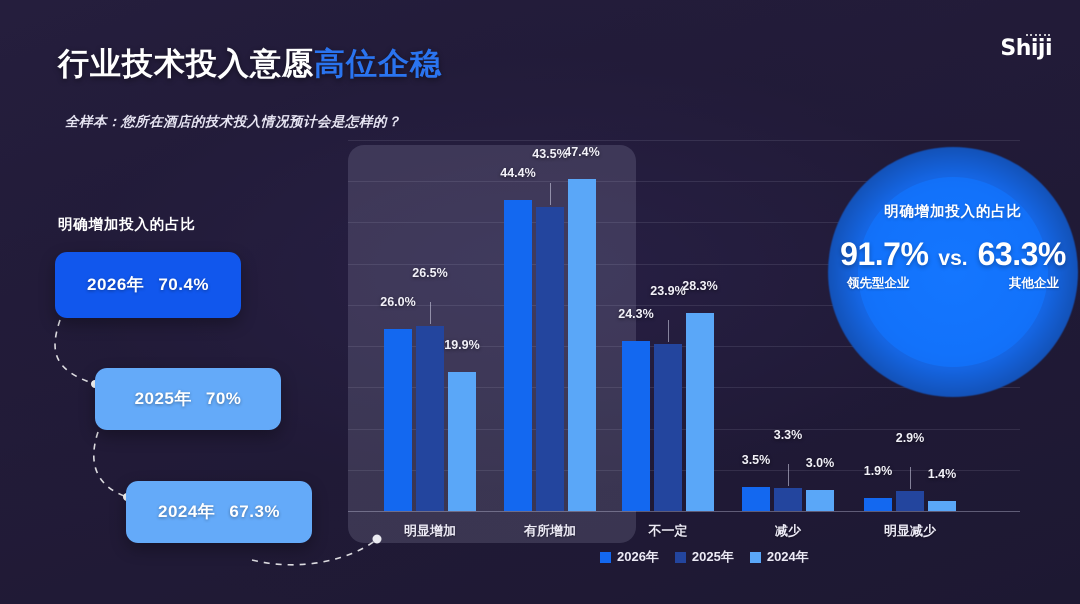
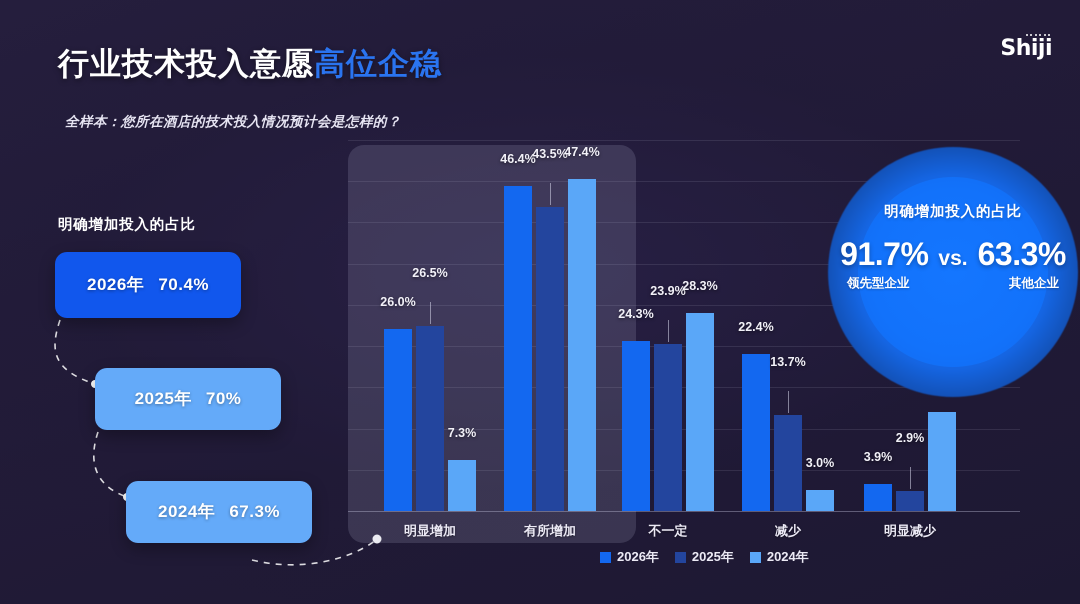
2024年/明显增加: 19.9% -> 7.3%
2026年/有所增加: 44.4% -> 46.4%
2026年/减少: 3.5% -> 22.4%
2025年/减少: 3.3% -> 13.7%
2026年/明显减少: 1.9% -> 3.9%
2024年/明显减少: 1.4% -> 14.1%
